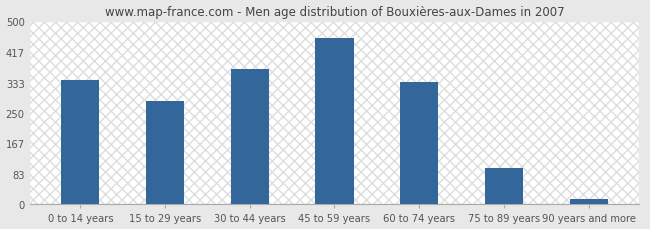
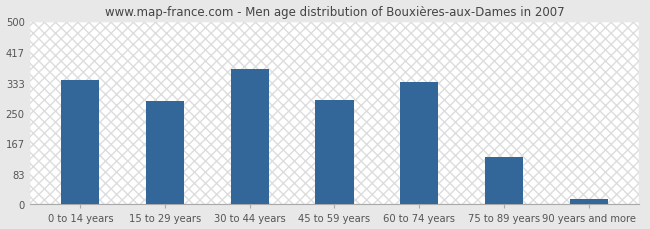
45 to 59 years: 455 -> 285
75 to 89 years: 100 -> 130
